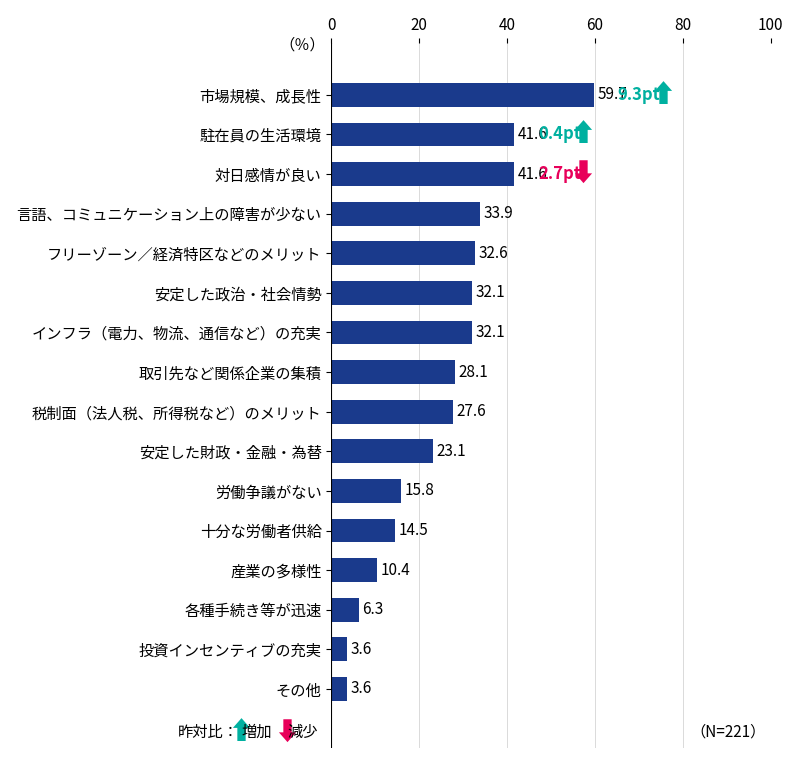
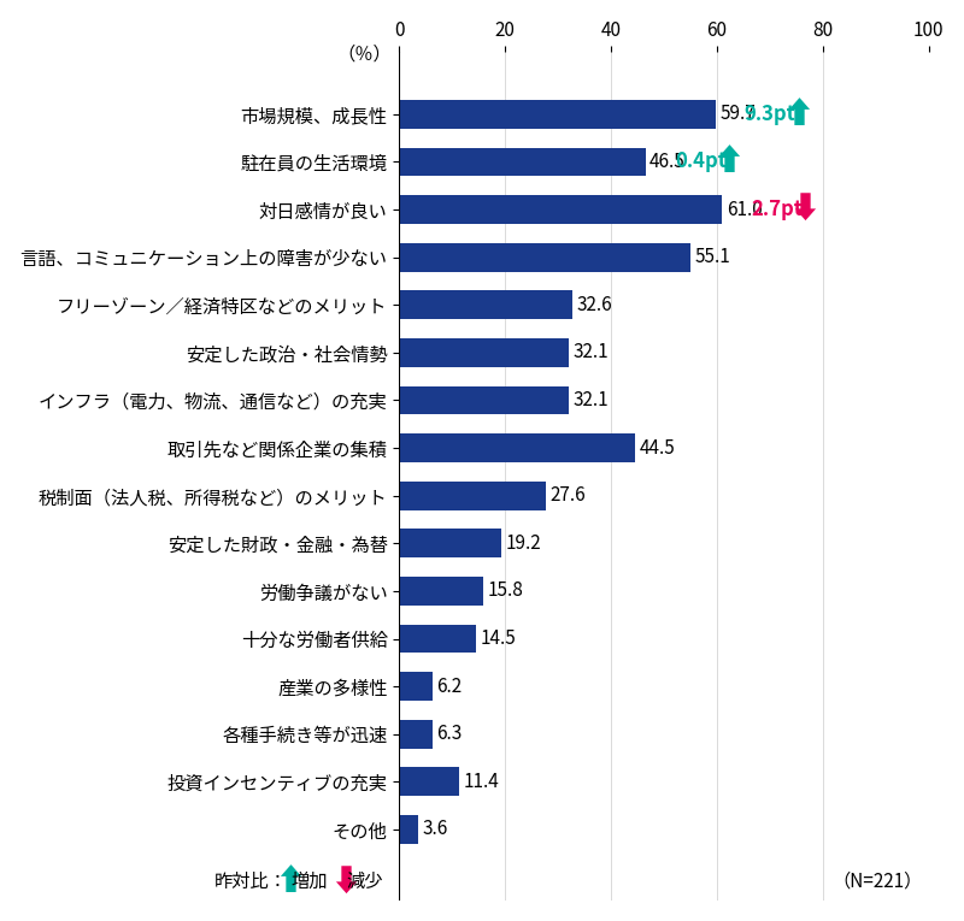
駐在員の生活環境: 41.6 -> 46.5
対日感情が良い: 41.6 -> 61.0
言語、コミュニケーション上の障害が少ない: 33.9 -> 55.1
取引先など関係企業の集積: 28.1 -> 44.5
安定した財政・金融・為替: 23.1 -> 19.2
産業の多様性: 10.4 -> 6.2
投資インセンティブの充実: 3.6 -> 11.4
